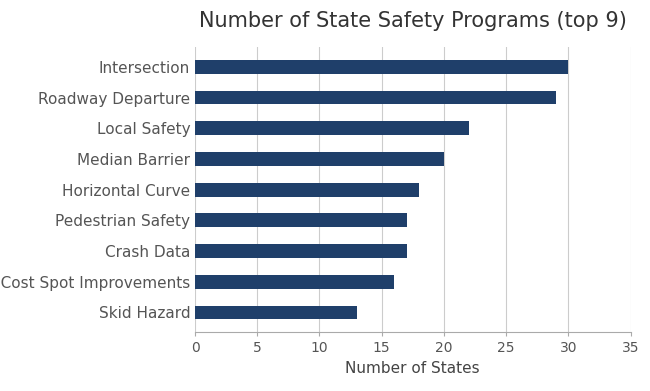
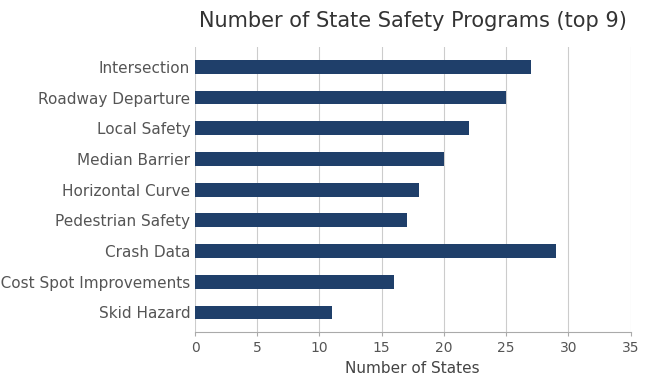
Intersection: 30 -> 27
Roadway Departure: 29 -> 25
Crash Data: 17 -> 29
Skid Hazard: 13 -> 11
